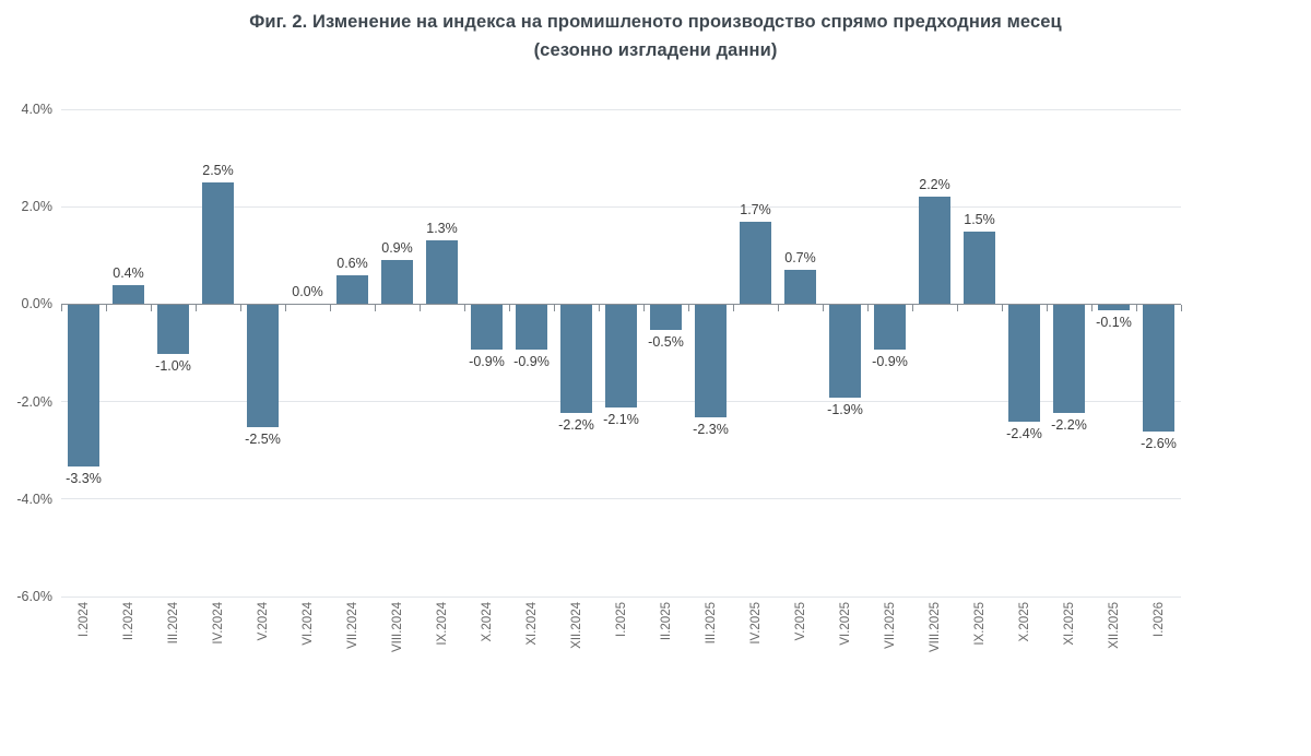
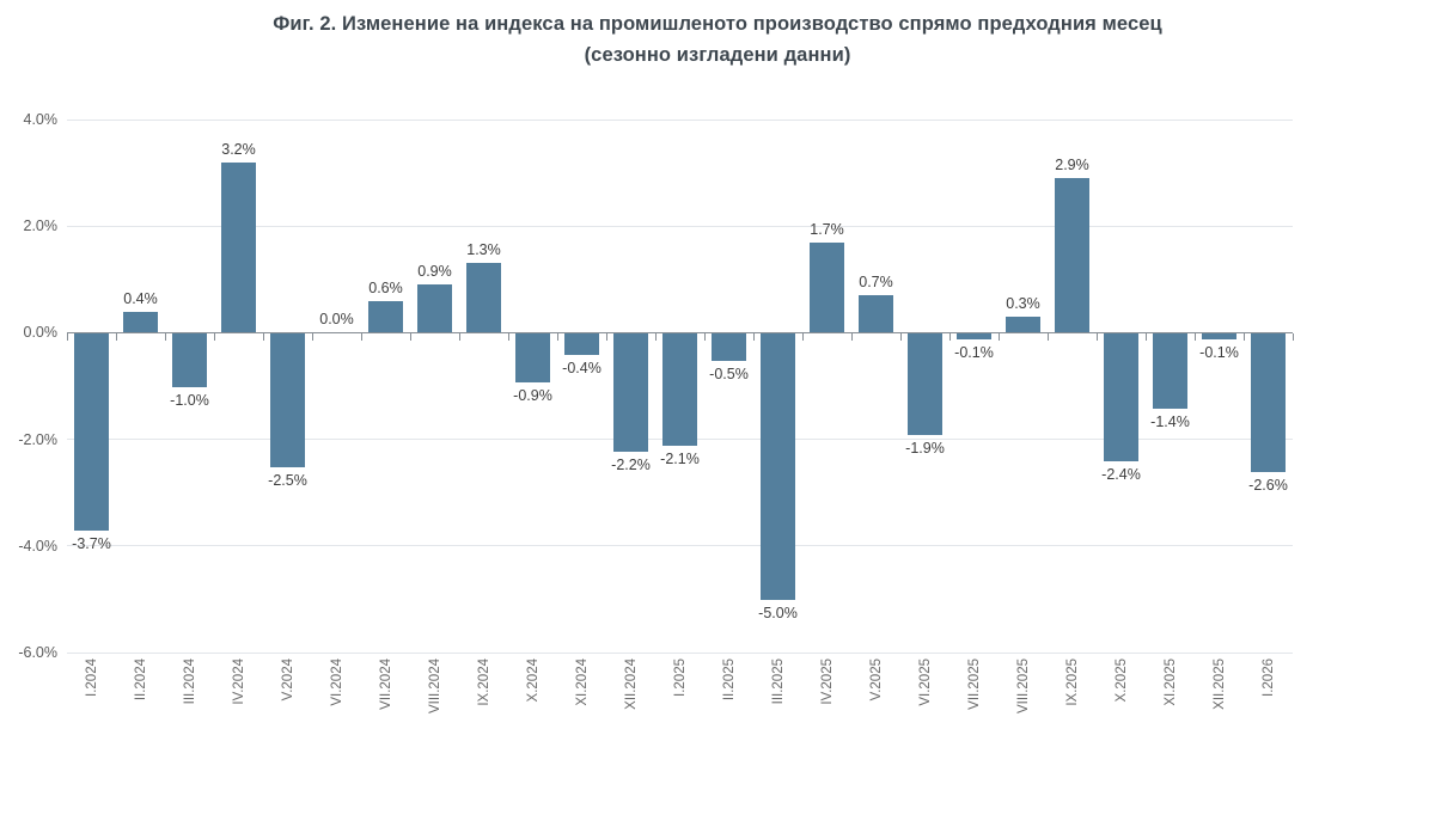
I.2024: -3.3% -> -3.7%
IV.2024: 2.5% -> 3.2%
XI.2024: -0.9% -> -0.4%
III.2025: -2.3% -> -5.0%
VII.2025: -0.9% -> -0.1%
VIII.2025: 2.2% -> 0.3%
IX.2025: 1.5% -> 2.9%
XI.2025: -2.2% -> -1.4%
